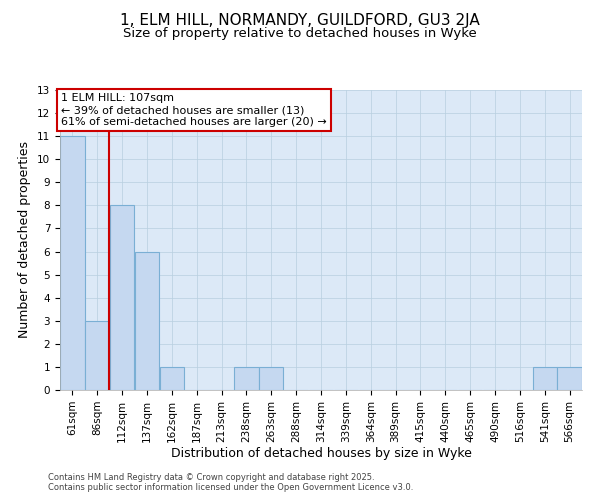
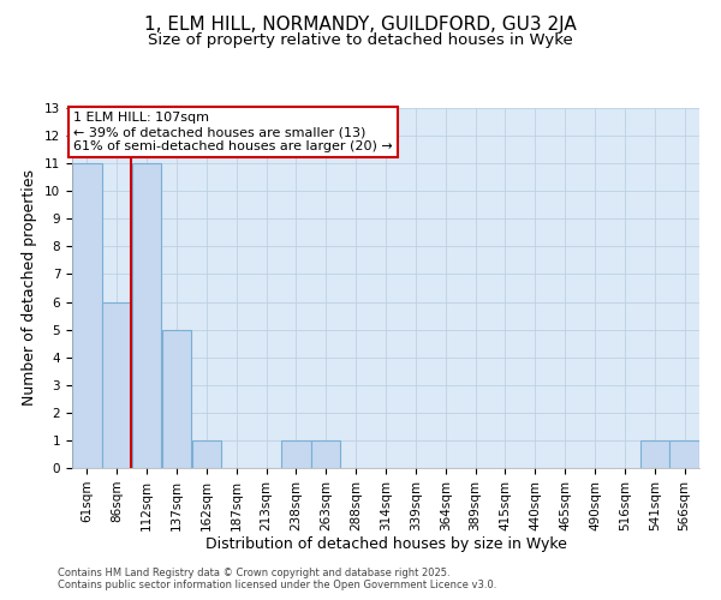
86sqm: 3 -> 6
112sqm: 8 -> 11
137sqm: 6 -> 5
